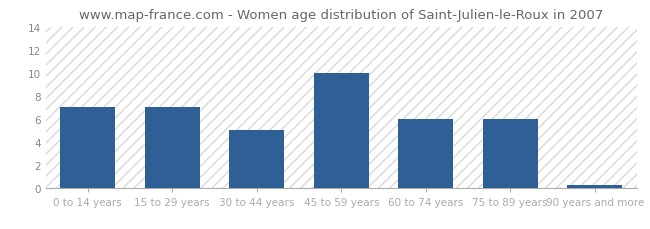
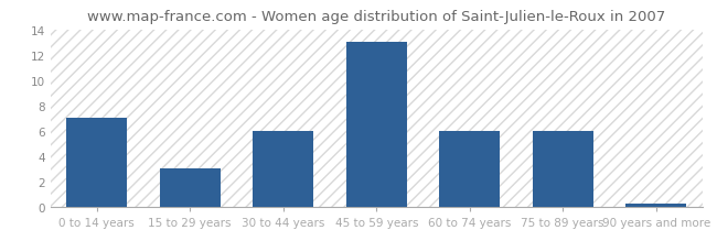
15 to 29 years: 7.0 -> 3.0
30 to 44 years: 5.0 -> 6.0
45 to 59 years: 10.0 -> 13.0
